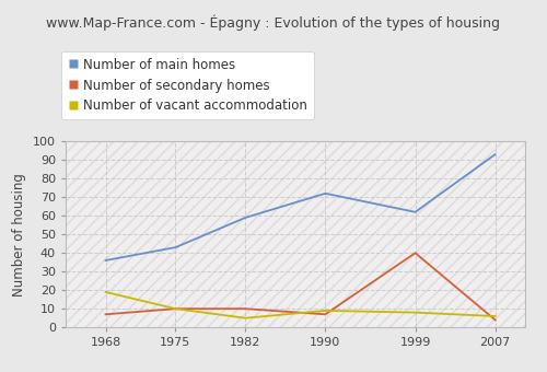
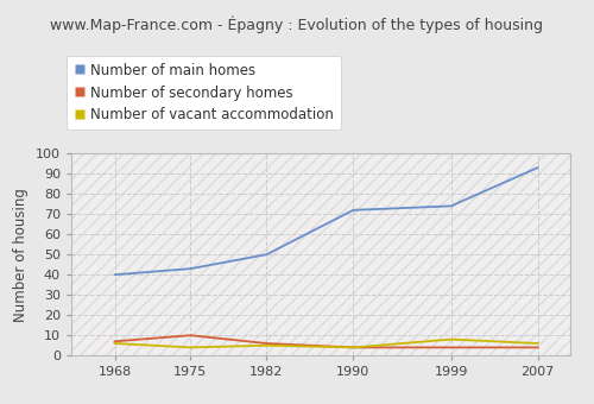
Number of main homes/1968: 36 -> 40
Number of vacant accommodation/1968: 19 -> 6
Number of vacant accommodation/1975: 10 -> 4
Number of main homes/1982: 59 -> 50
Number of secondary homes/1982: 10 -> 6
Number of secondary homes/1990: 7 -> 4
Number of vacant accommodation/1990: 9 -> 4
Number of main homes/1999: 62 -> 74
Number of secondary homes/1999: 40 -> 4
